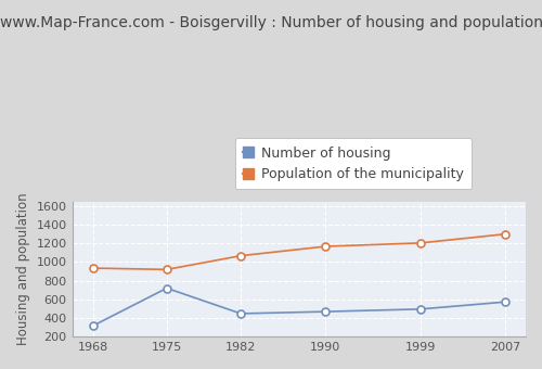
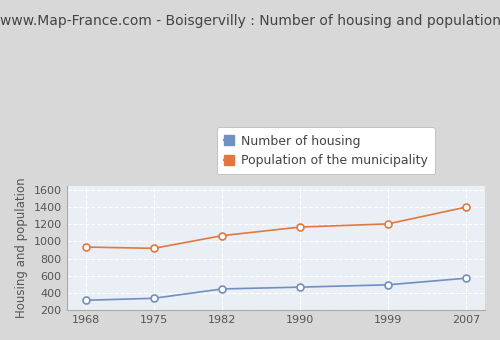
Number of housing/1975: 720 -> 340
Population of the municipality/2007: 1300 -> 1400
